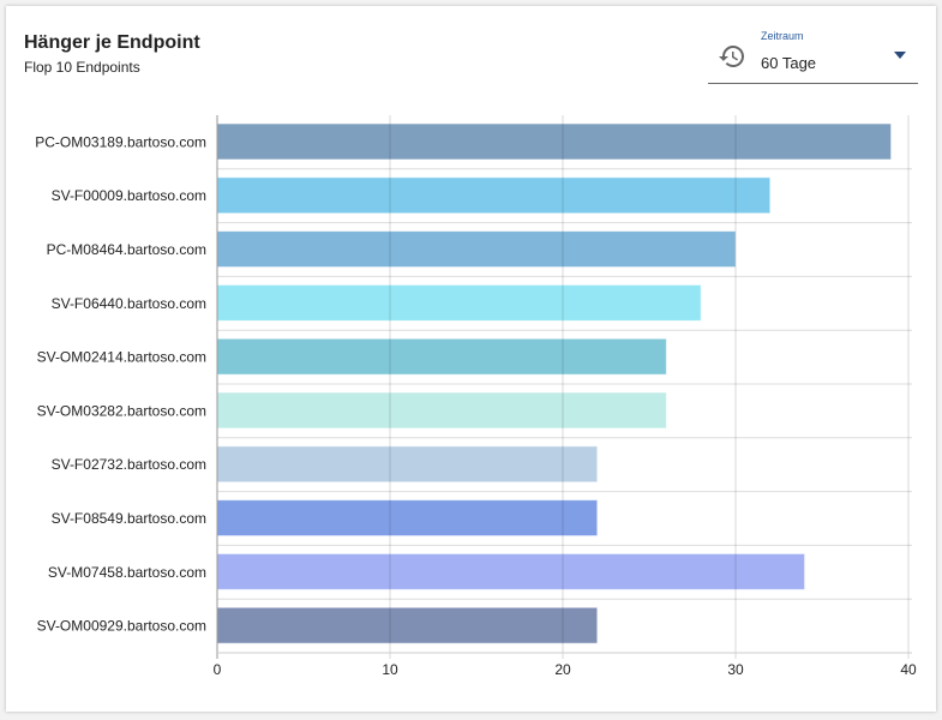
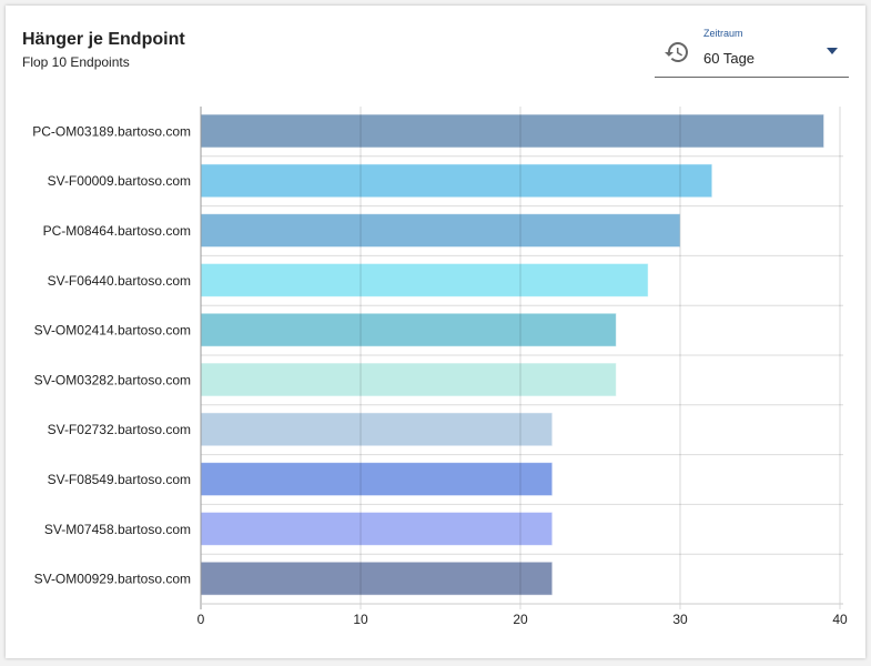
SV-M07458.bartoso.com: 34 -> 22
